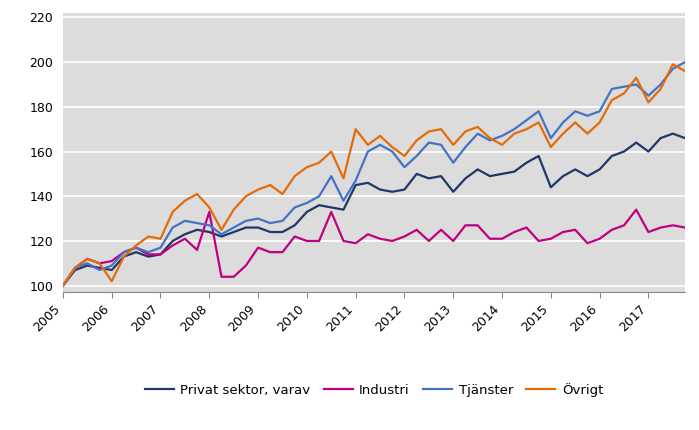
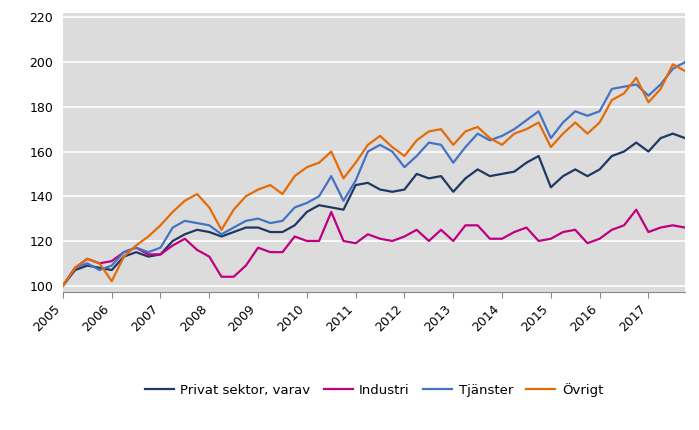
Övrigt/2007: 121 -> 127
Industri/2008: 133 -> 113
Övrigt/2011: 170 -> 155
